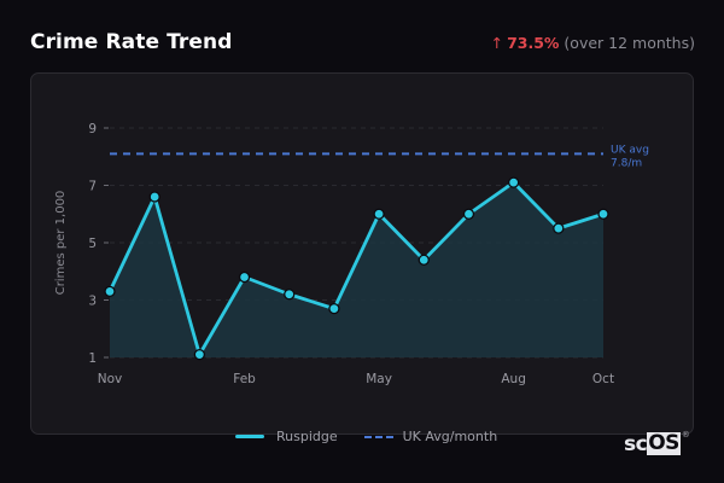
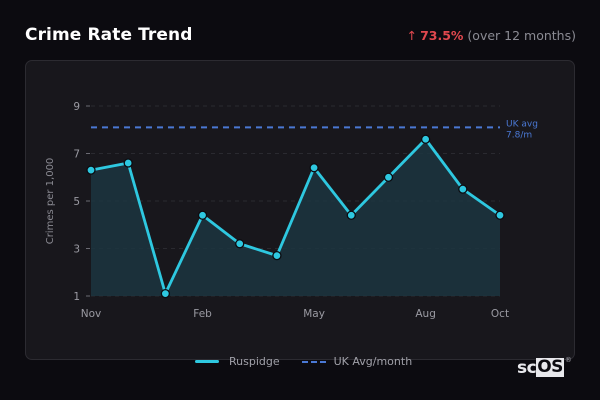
Nov: 3.3 -> 6.3
Feb: 3.8 -> 4.4
May: 6.0 -> 6.4
Aug: 7.1 -> 7.6
Oct: 6.0 -> 4.4
